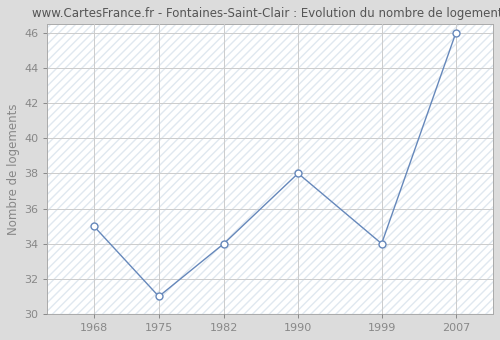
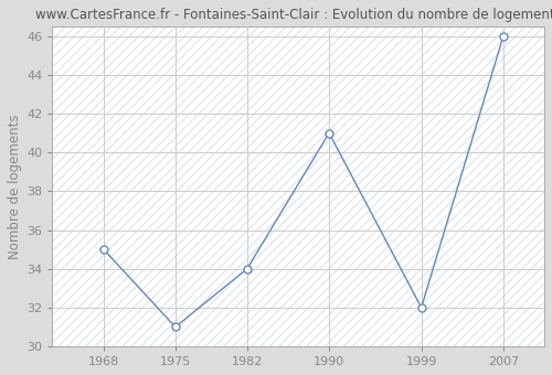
1990: 38 -> 41
1999: 34 -> 32
